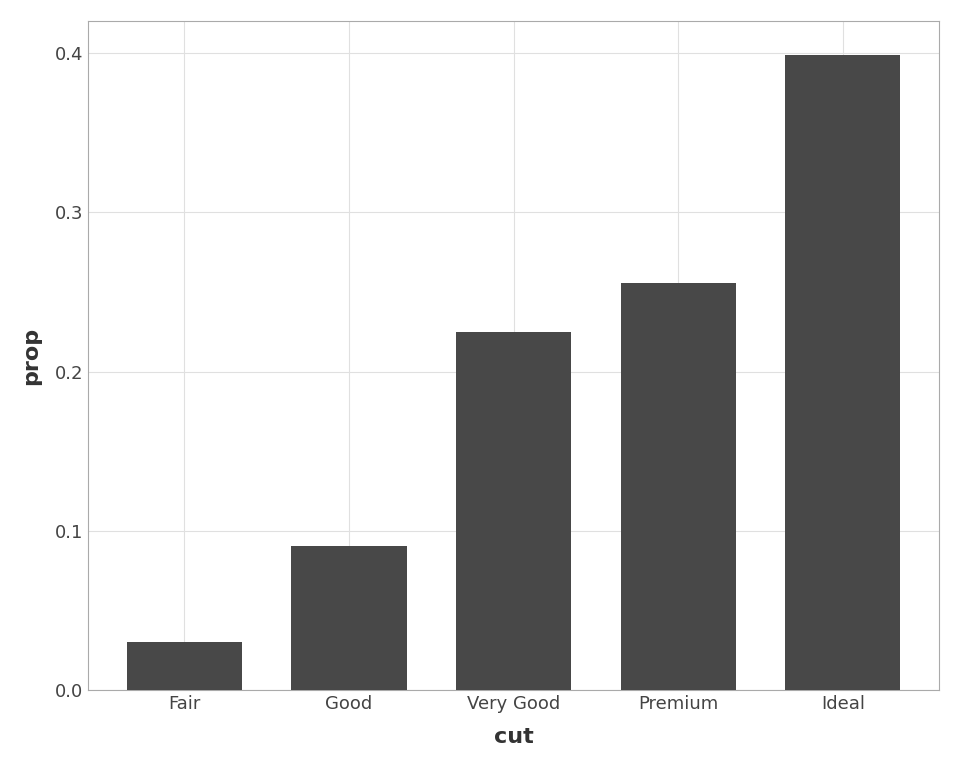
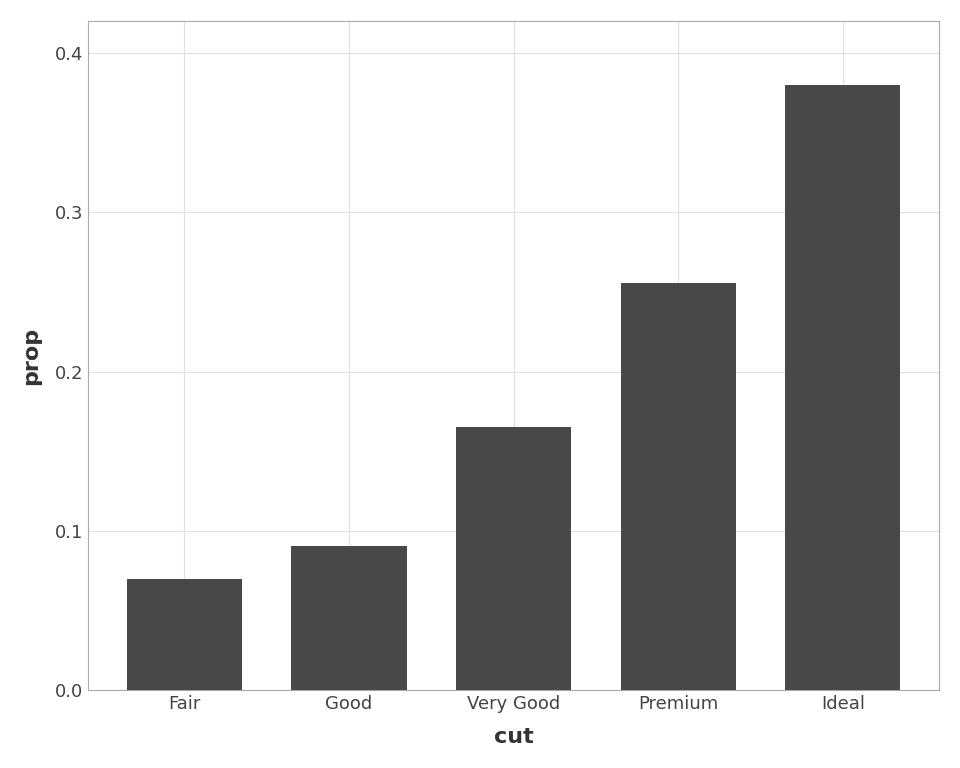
Fair: 0.030 -> 0.070
Very Good: 0.225 -> 0.165
Ideal: 0.398 -> 0.380
